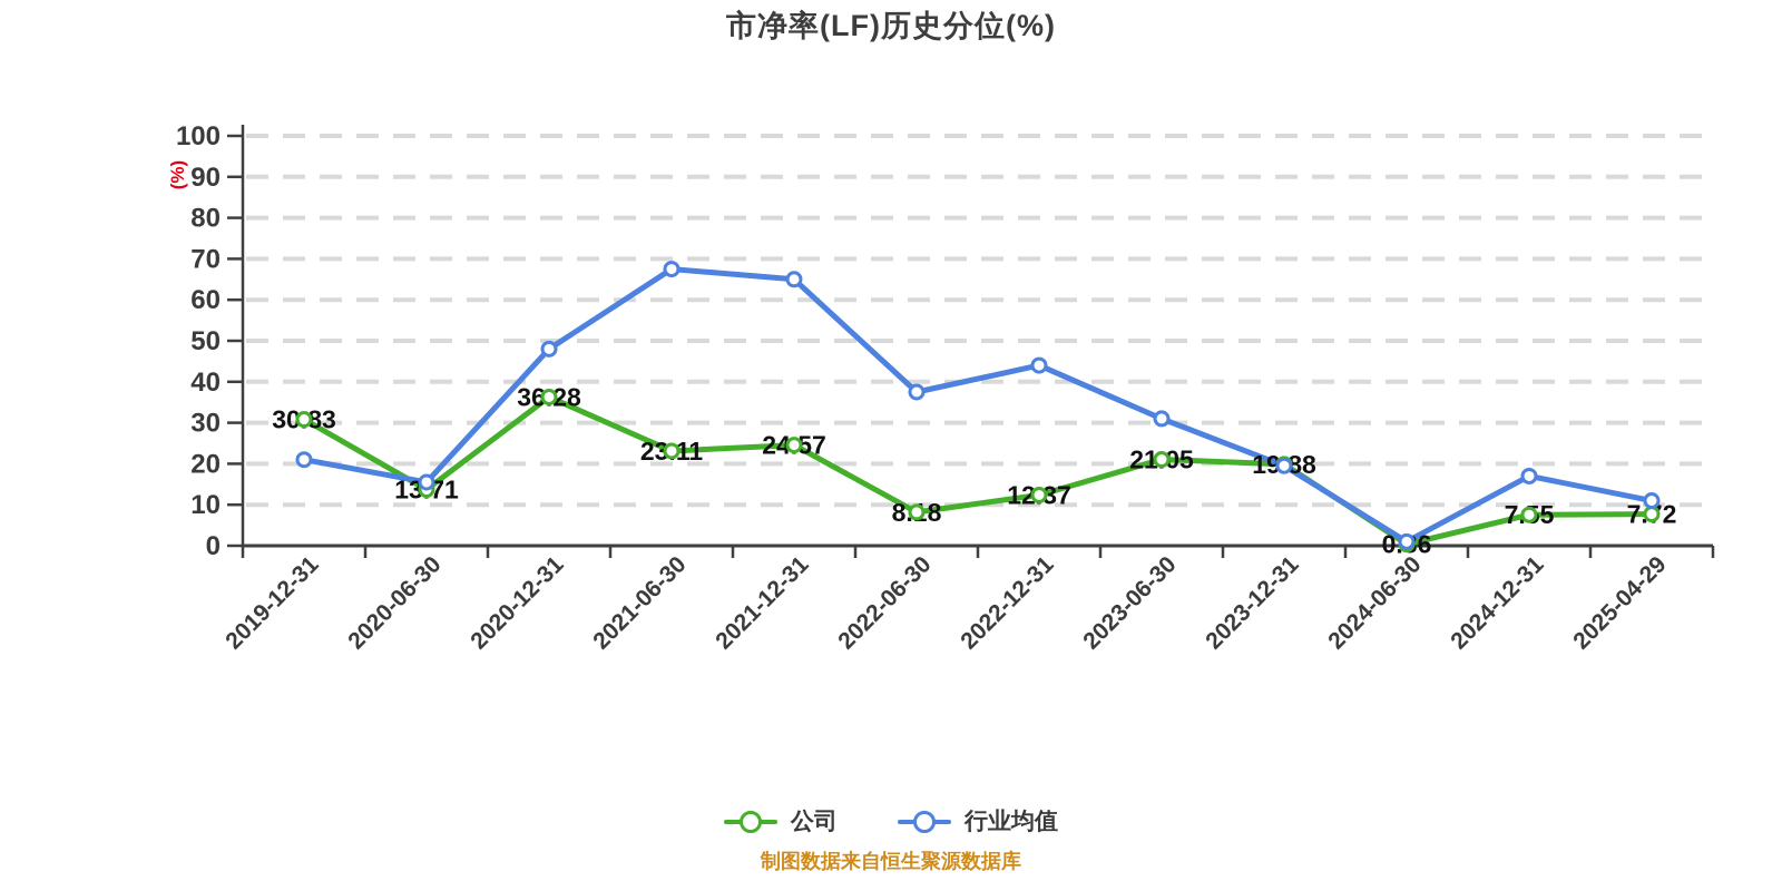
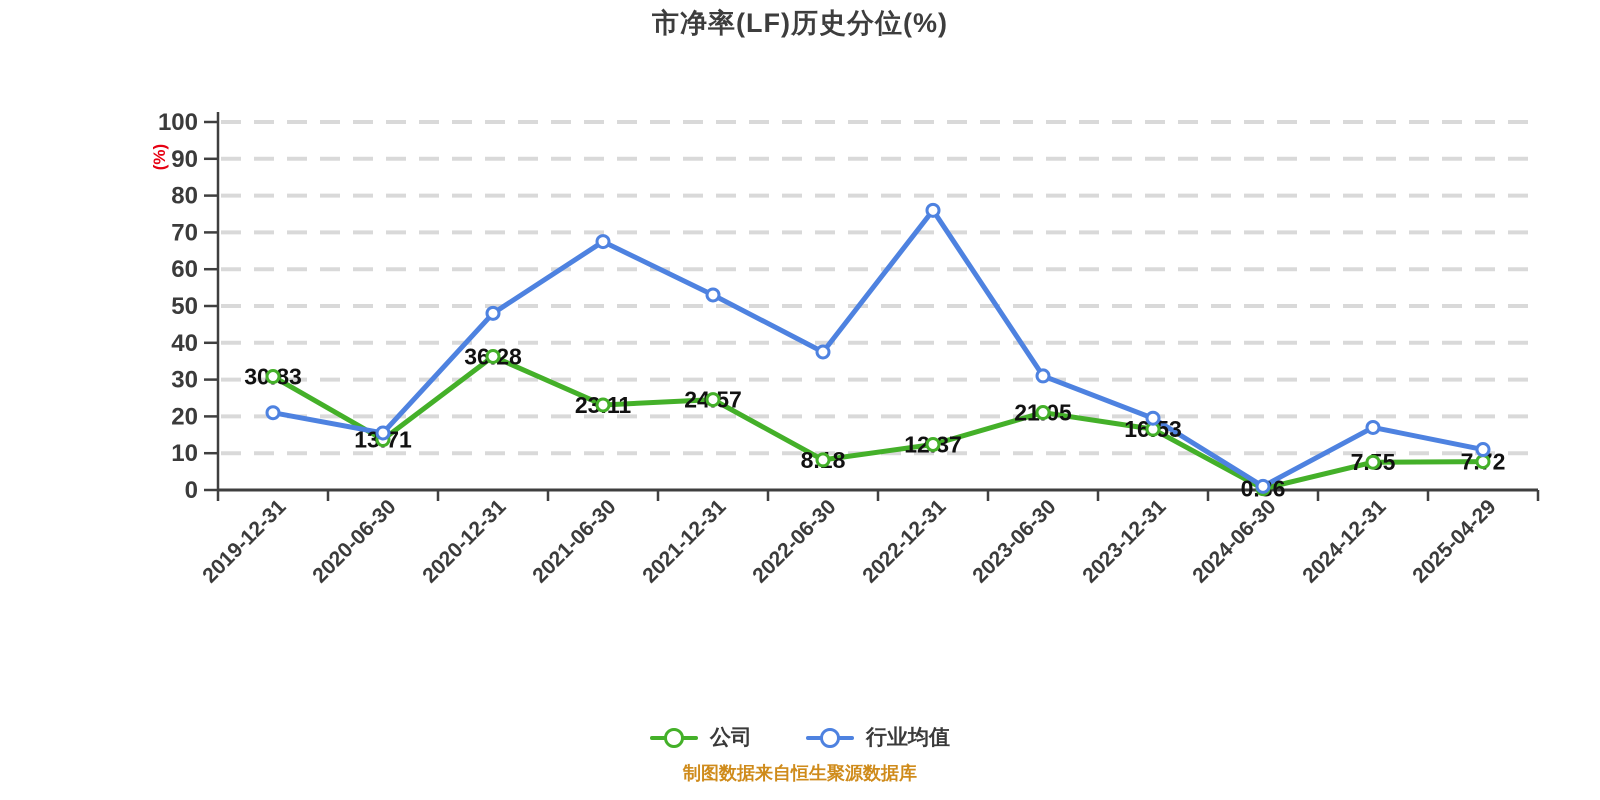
行业均值/2021-12-31: 65 -> 53
行业均值/2022-12-31: 44 -> 76
公司/2023-12-31: 19.88 -> 16.53
